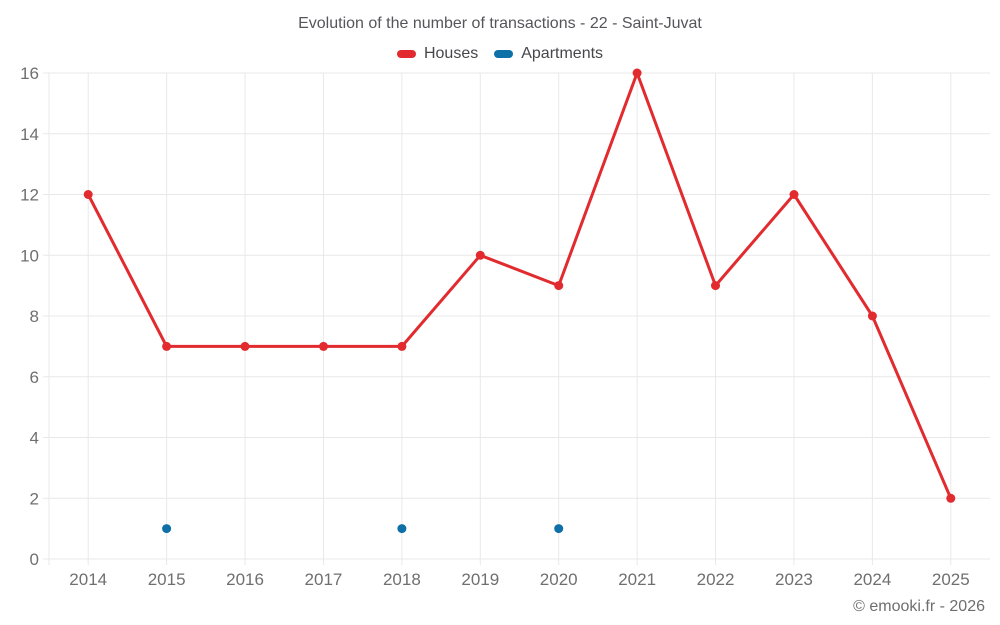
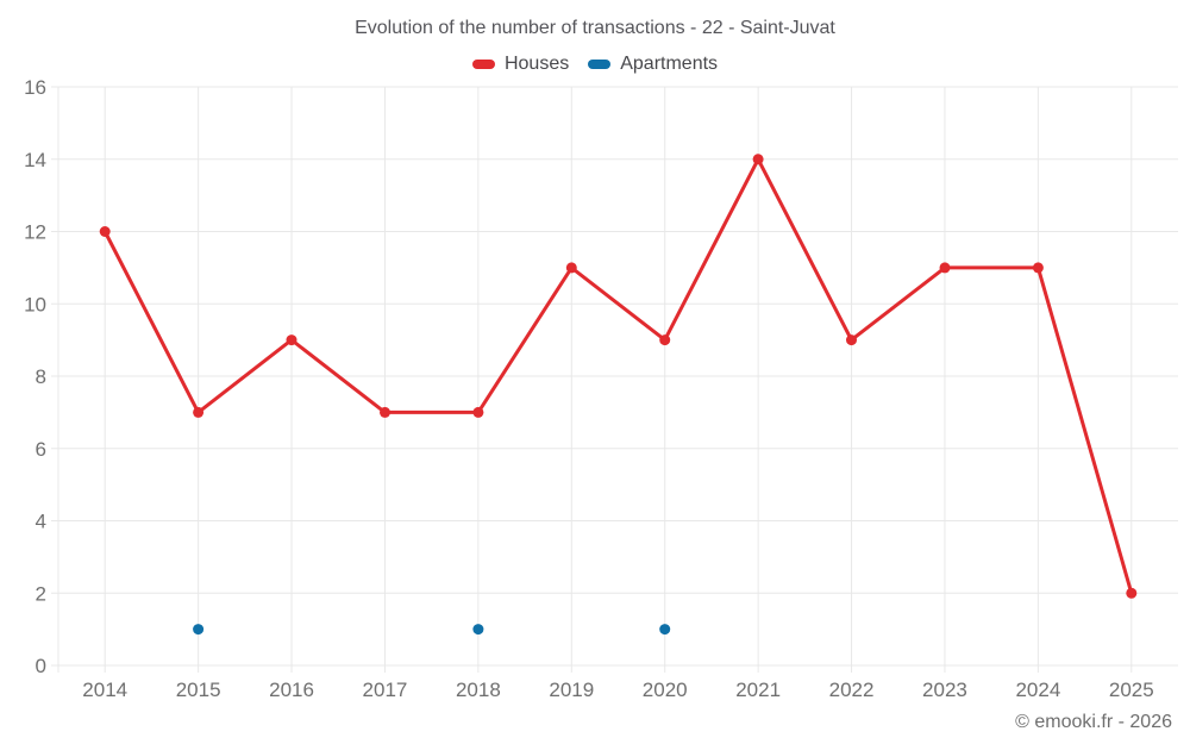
Houses/2016: 7 -> 9
Houses/2019: 10 -> 11
Houses/2021: 16 -> 14
Houses/2023: 12 -> 11
Houses/2024: 8 -> 11
